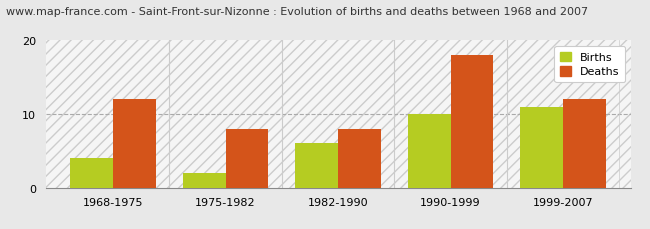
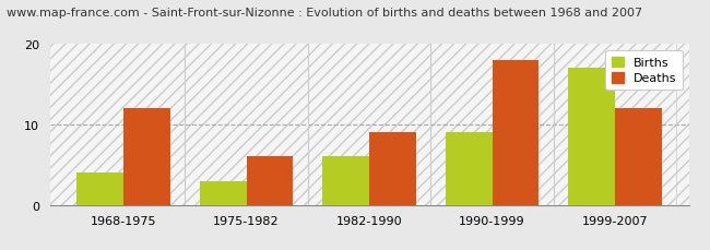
Births/1975-1982: 2 -> 3
Deaths/1975-1982: 8 -> 6
Deaths/1982-1990: 8 -> 9
Births/1990-1999: 10 -> 9
Births/1999-2007: 11 -> 17
